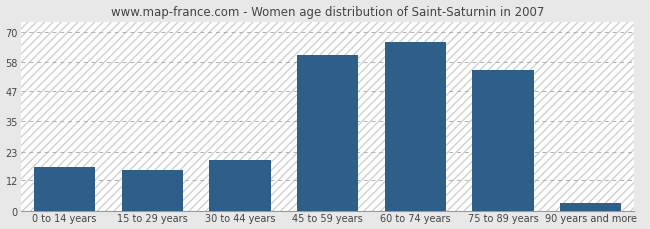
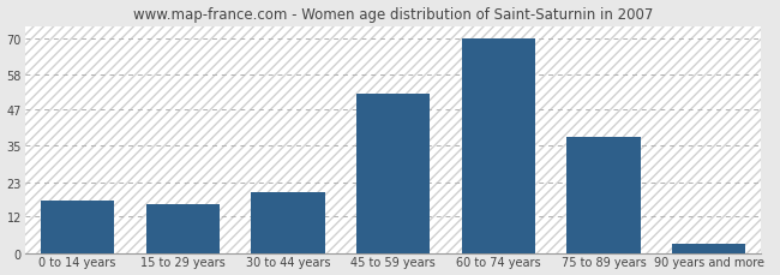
45 to 59 years: 61 -> 52
60 to 74 years: 66 -> 70
75 to 89 years: 55 -> 38
